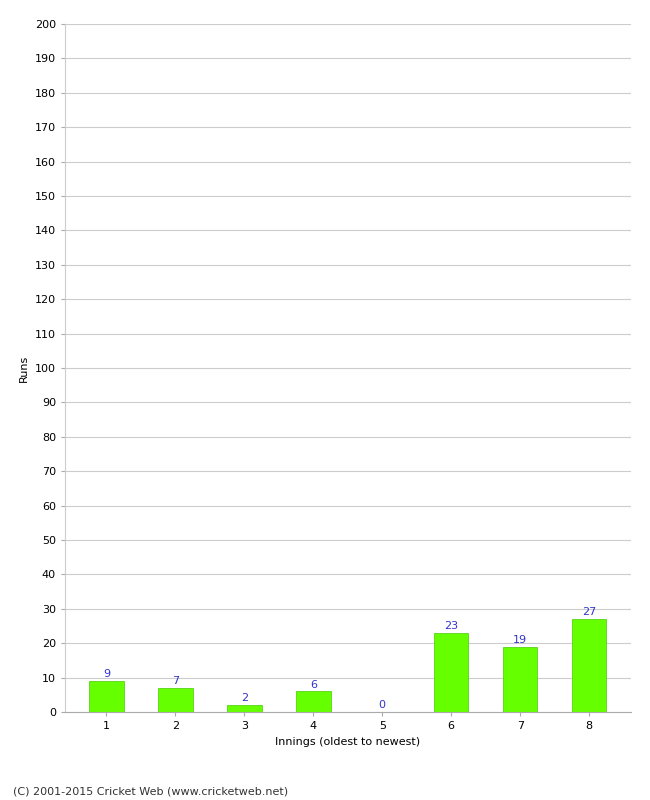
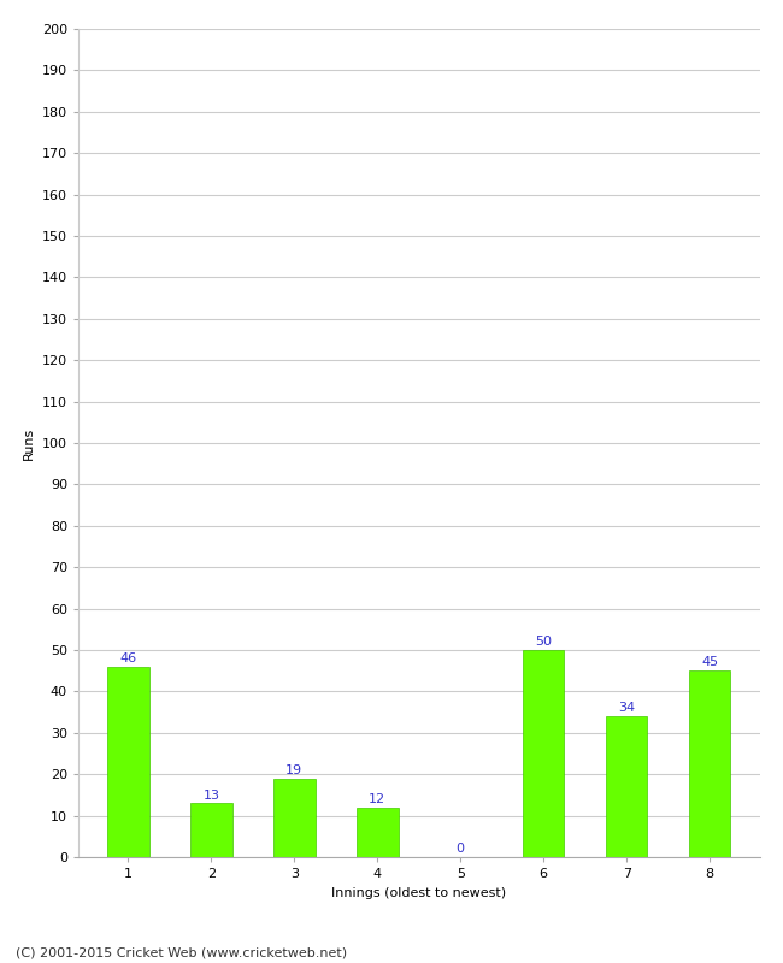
1: 9 -> 46
2: 7 -> 13
3: 2 -> 19
4: 6 -> 12
6: 23 -> 50
7: 19 -> 34
8: 27 -> 45
